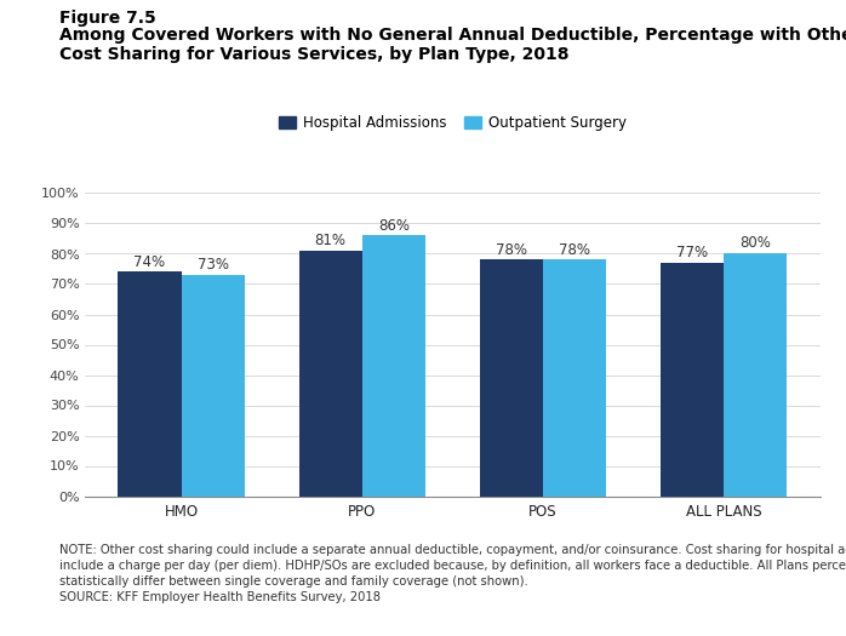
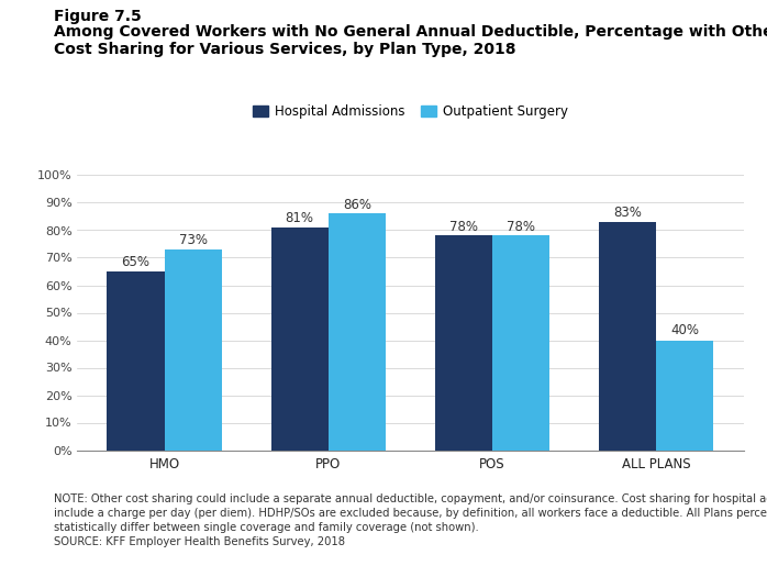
Hospital Admissions/HMO: 74% -> 65%
Hospital Admissions/ALL PLANS: 77% -> 83%
Outpatient Surgery/ALL PLANS: 80% -> 40%
